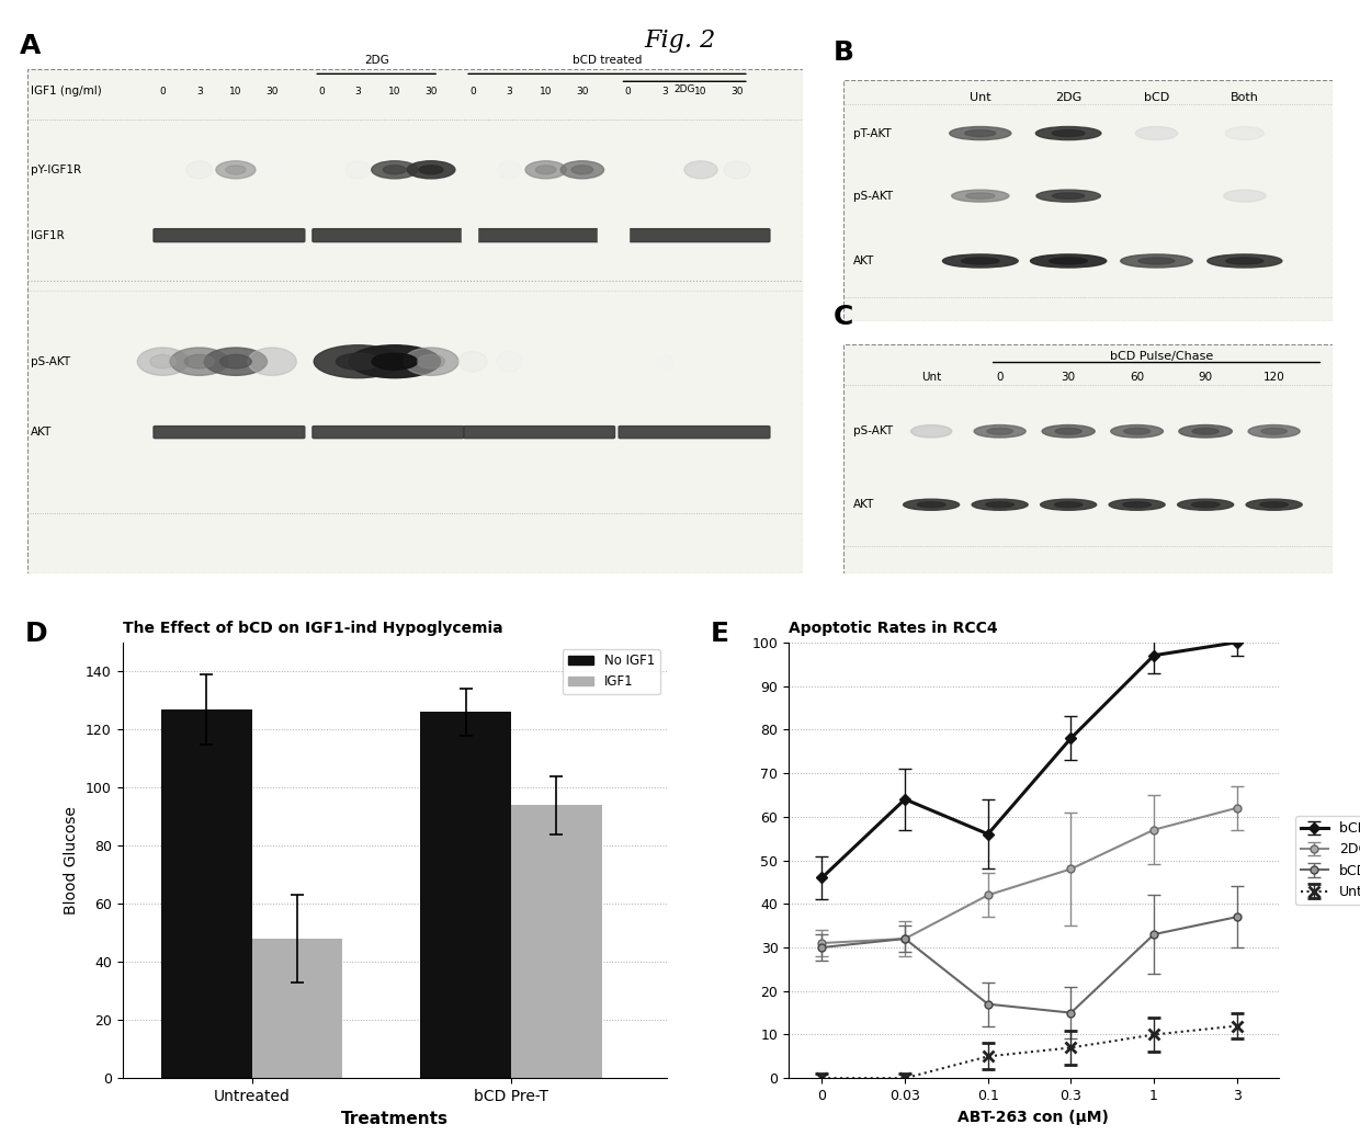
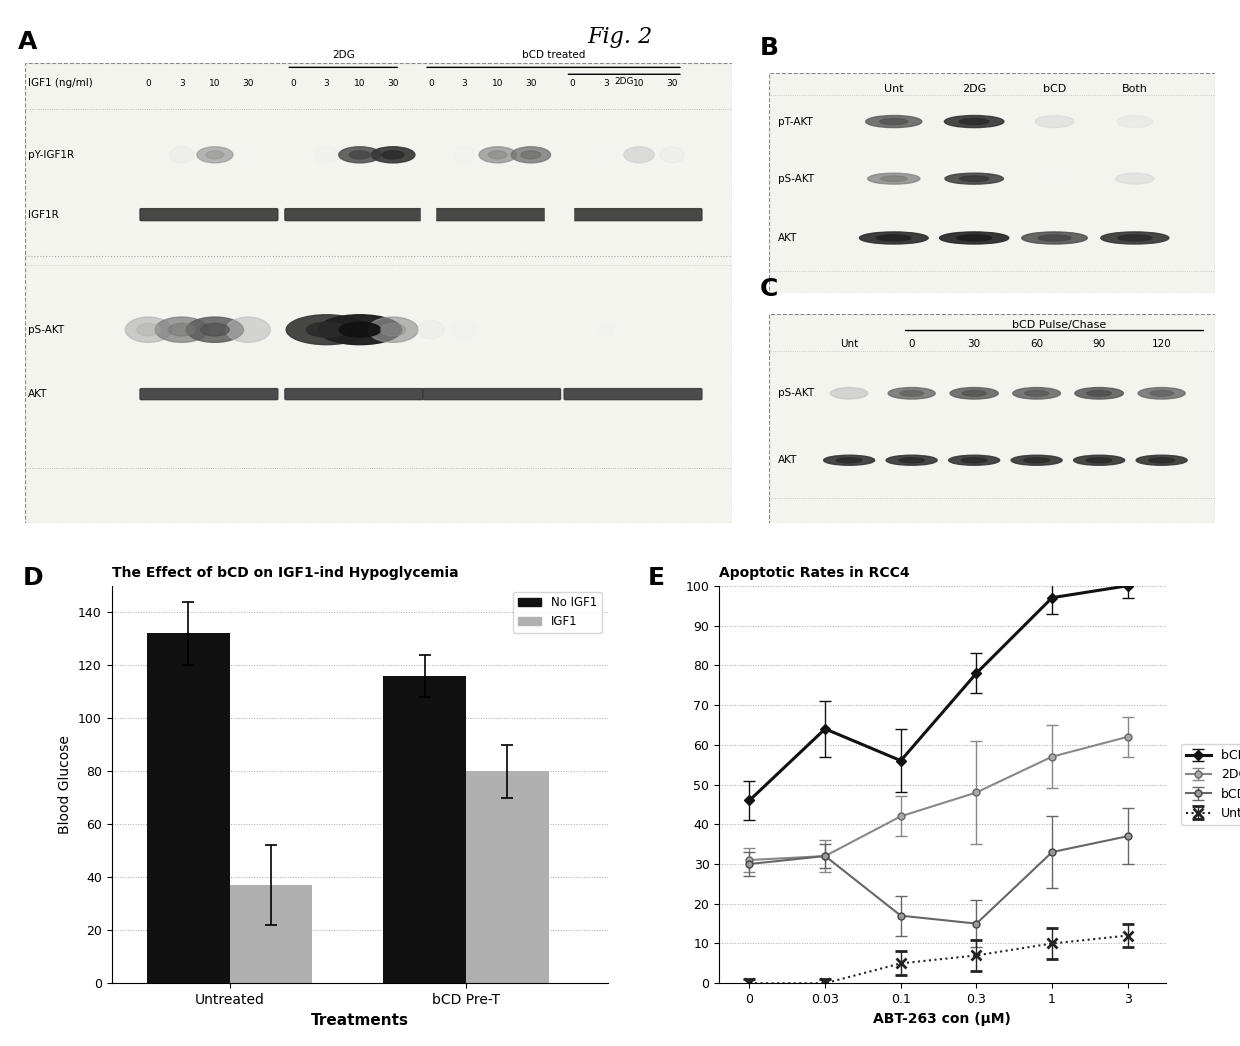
The Effect of bCD on IGF1-ind Hypoglycemia/No IGF1/Untreated: 127 -> 132
The Effect of bCD on IGF1-ind Hypoglycemia/IGF1/Untreated: 48 -> 37
The Effect of bCD on IGF1-ind Hypoglycemia/No IGF1/bCD Pre-T: 126 -> 116
The Effect of bCD on IGF1-ind Hypoglycemia/IGF1/bCD Pre-T: 94 -> 80
